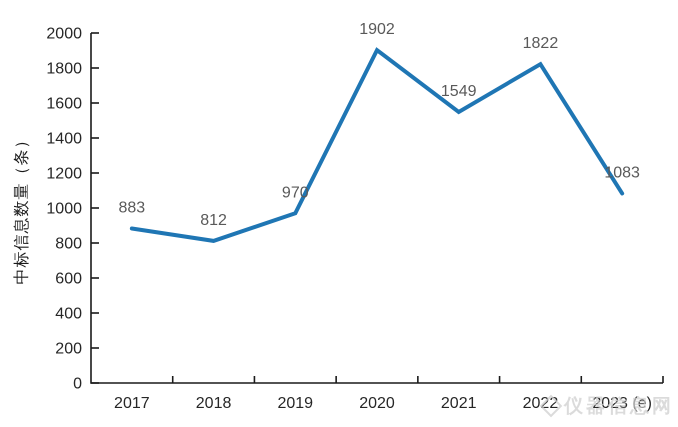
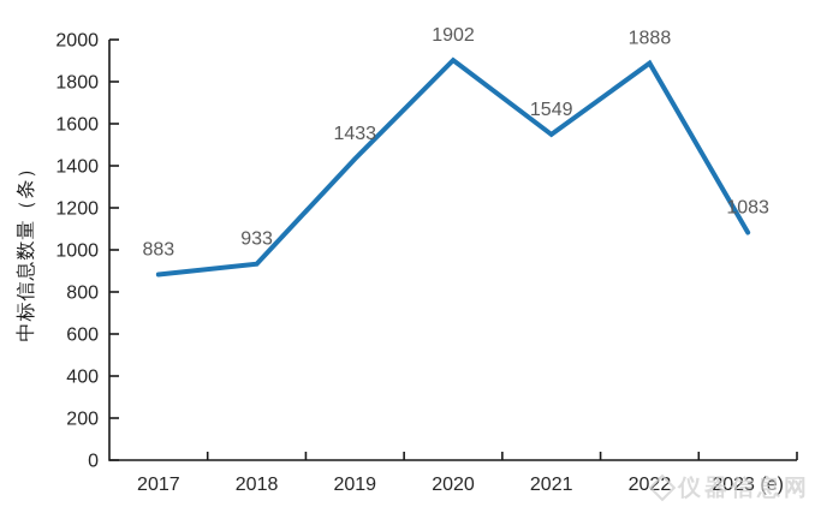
2018: 812 -> 933
2019: 970 -> 1433
2022: 1822 -> 1888
